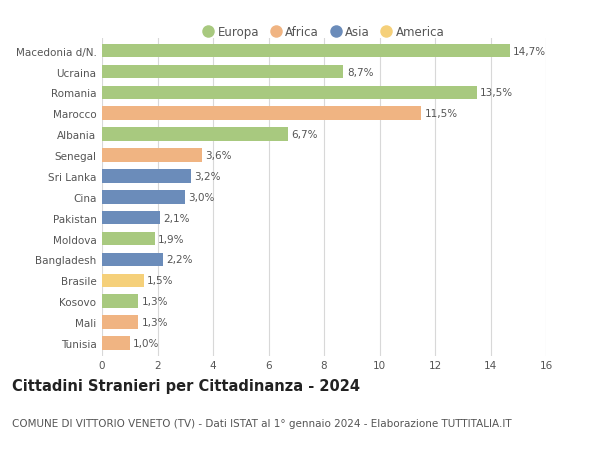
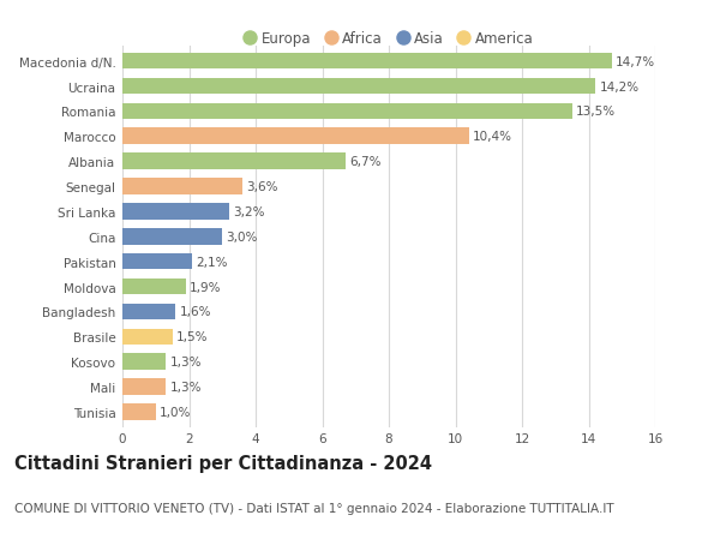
Ucraina: 8,7% -> 14,2%
Marocco: 11,5% -> 10,4%
Bangladesh: 2,2% -> 1,6%
